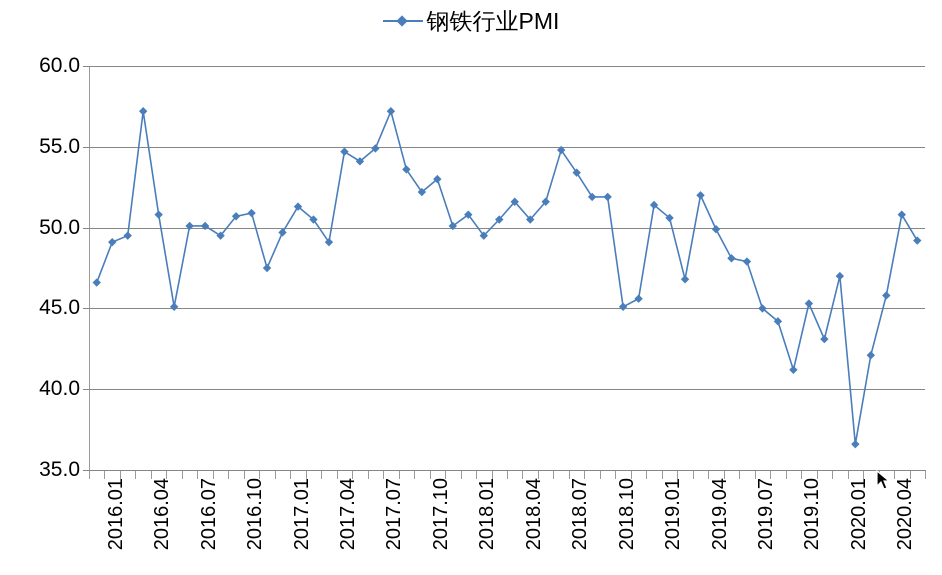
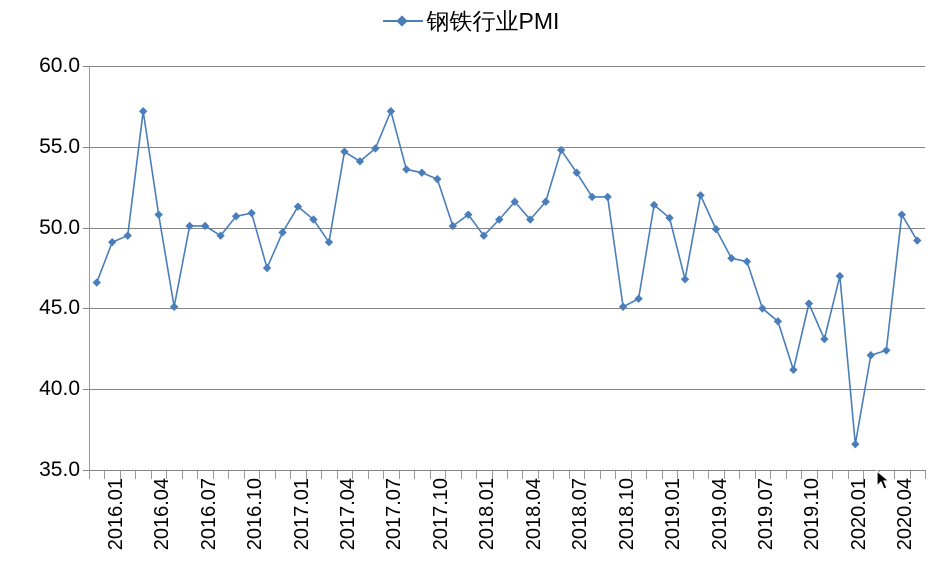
2017.10: 52.2 -> 53.4
2020.04: 45.8 -> 42.4
